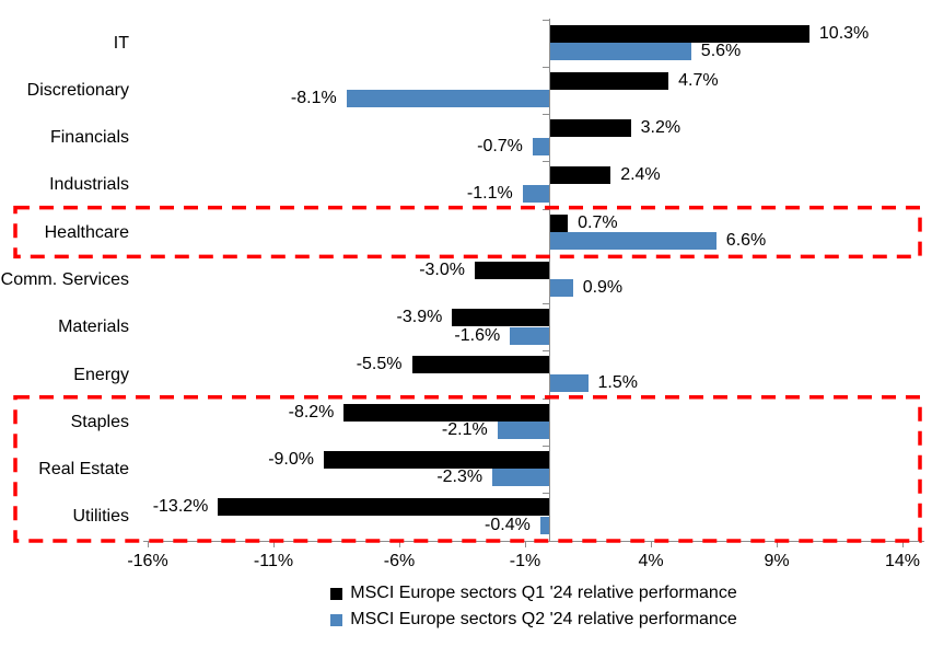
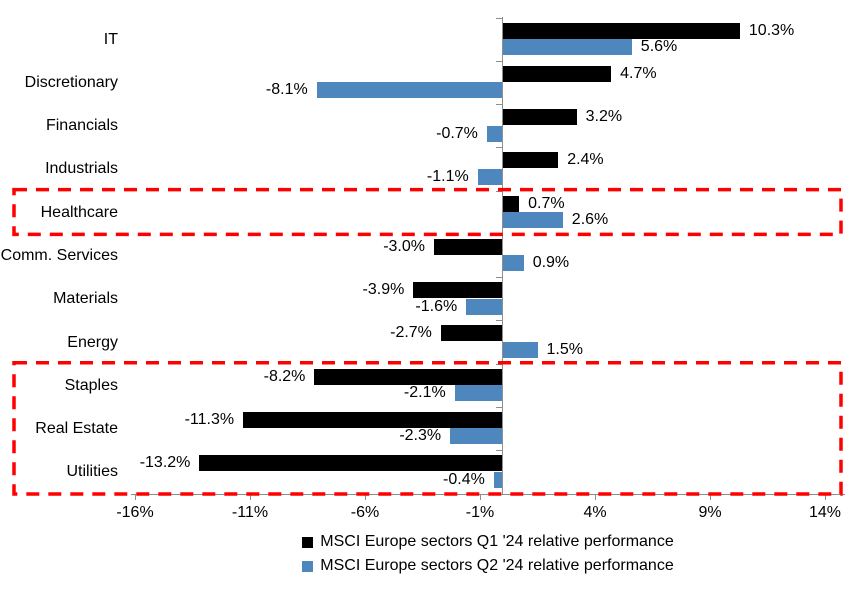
MSCI Europe sectors Q2 '24 relative performance/Healthcare: 6.6% -> 2.6%
MSCI Europe sectors Q1 '24 relative performance/Energy: -5.5% -> -2.7%
MSCI Europe sectors Q1 '24 relative performance/Real Estate: -9.0% -> -11.3%
